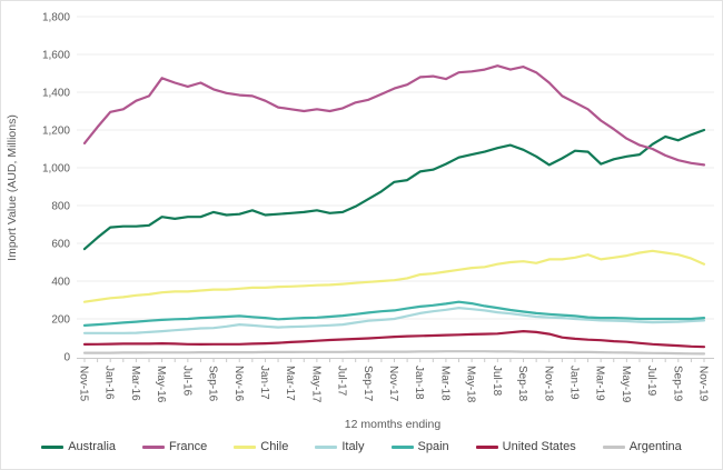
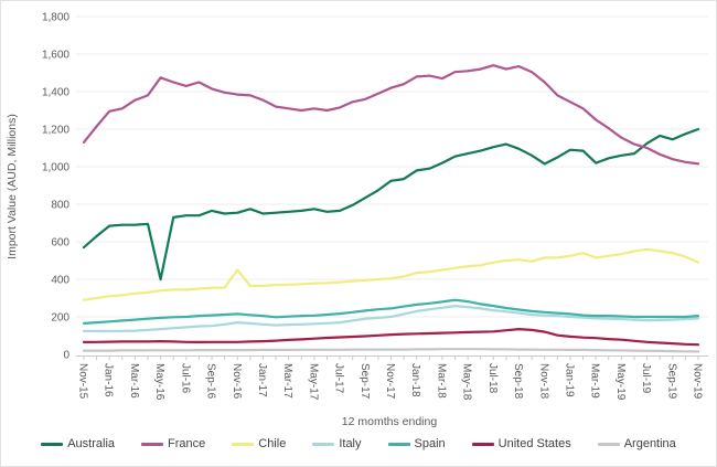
Australia/May-16: 740 -> 400
Chile/Nov-16: 360 -> 450
